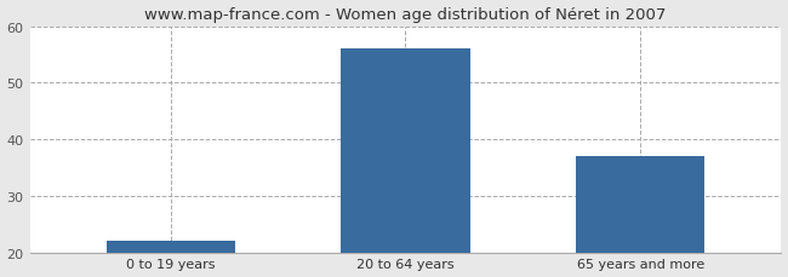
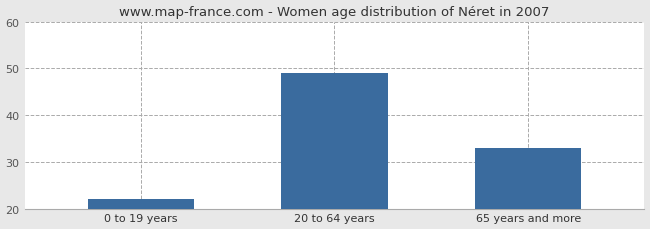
20 to 64 years: 56 -> 49
65 years and more: 37 -> 33
